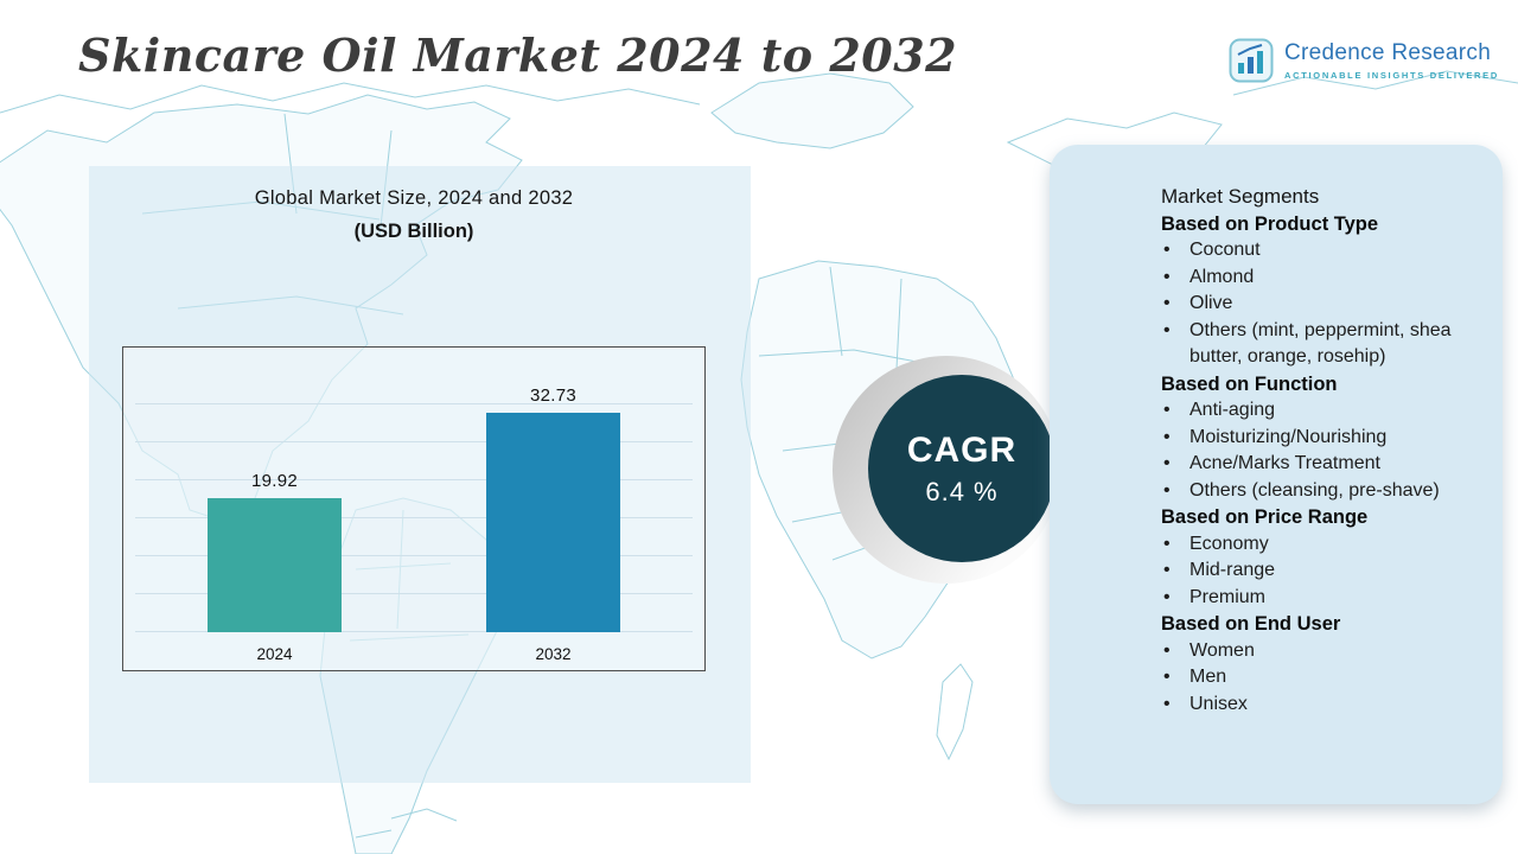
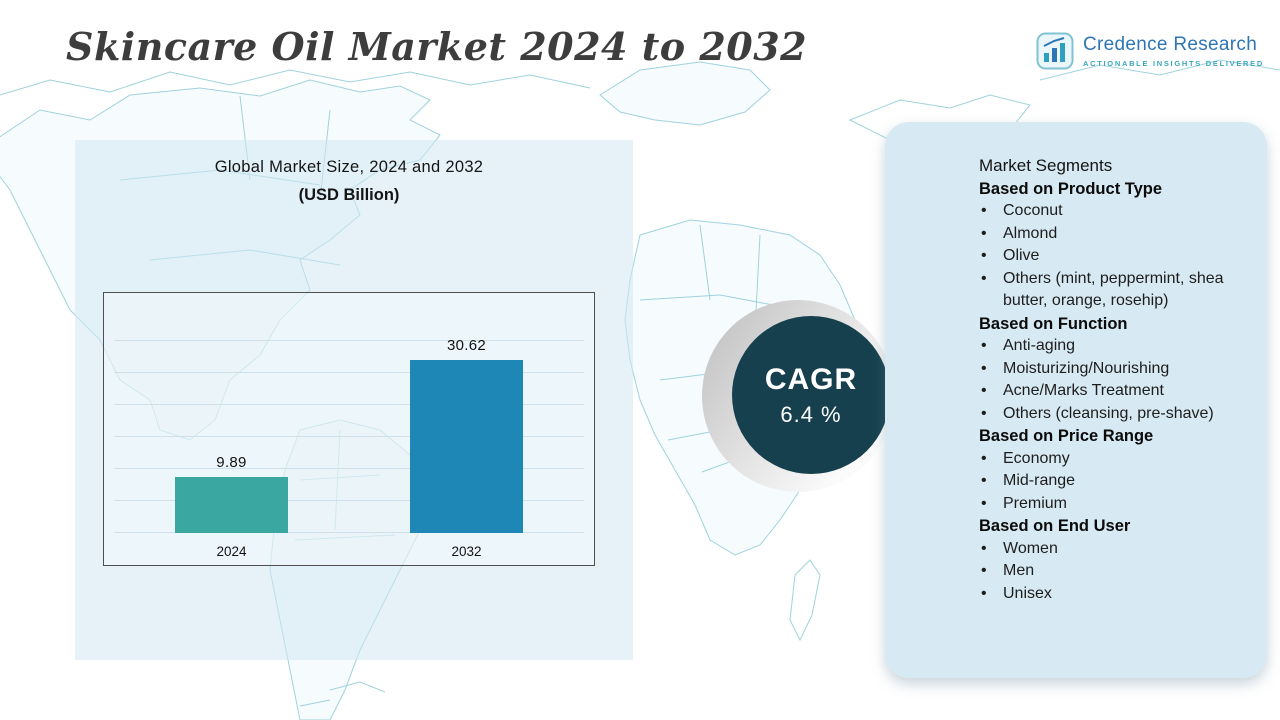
2024: 19.92 -> 9.89
2032: 32.73 -> 30.62
